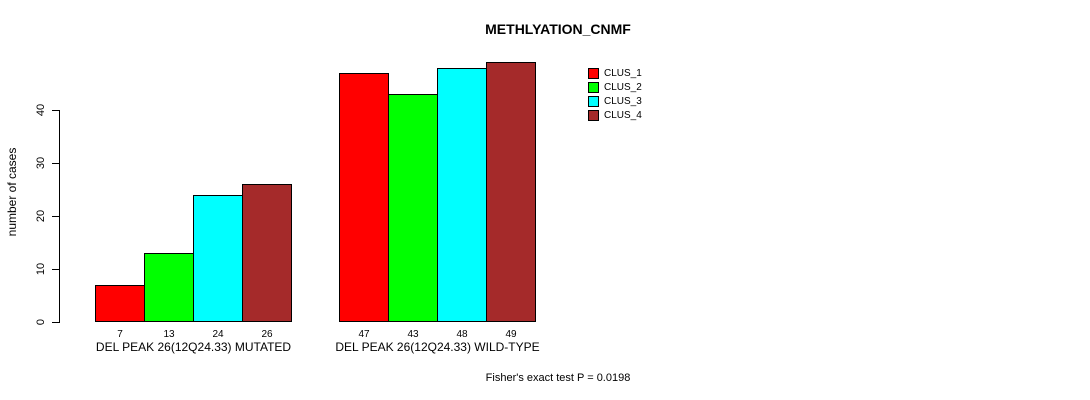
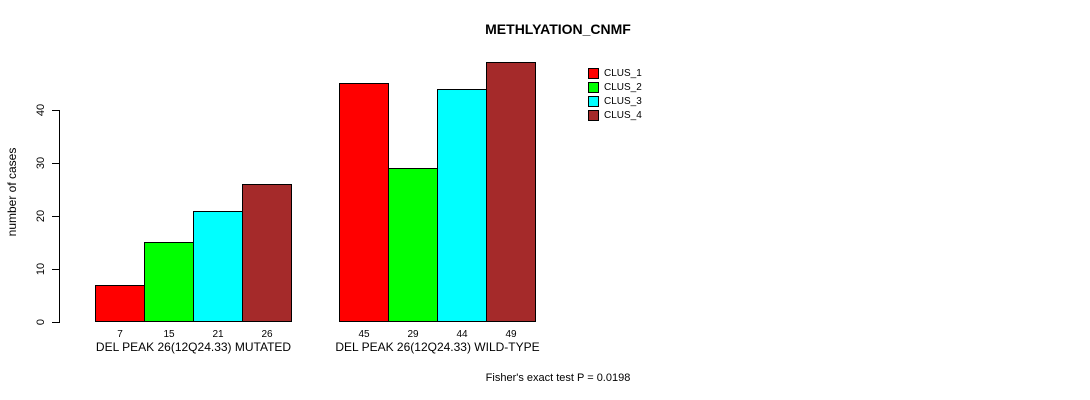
CLUS_2/DEL PEAK 26(12Q24.33) MUTATED: 13 -> 15
CLUS_3/DEL PEAK 26(12Q24.33) MUTATED: 24 -> 21
CLUS_1/DEL PEAK 26(12Q24.33) WILD-TYPE: 47 -> 45
CLUS_2/DEL PEAK 26(12Q24.33) WILD-TYPE: 43 -> 29
CLUS_3/DEL PEAK 26(12Q24.33) WILD-TYPE: 48 -> 44
